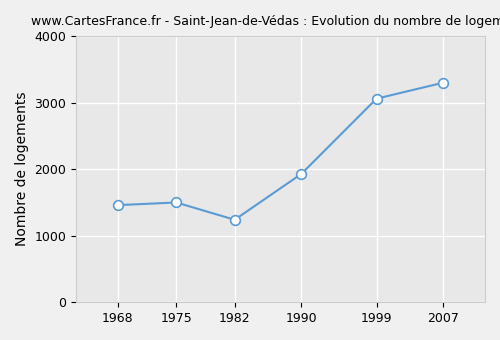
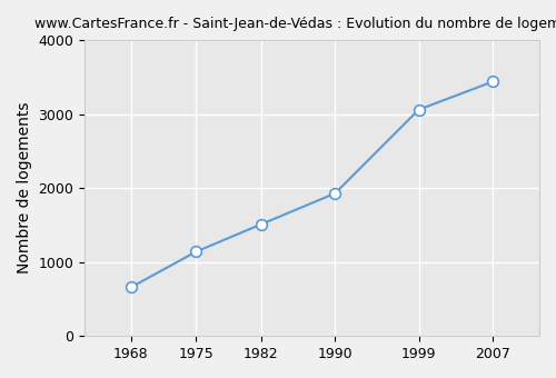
1968: 1460 -> 660
1975: 1500 -> 1140
1982: 1240 -> 1510
2007: 3300 -> 3440
